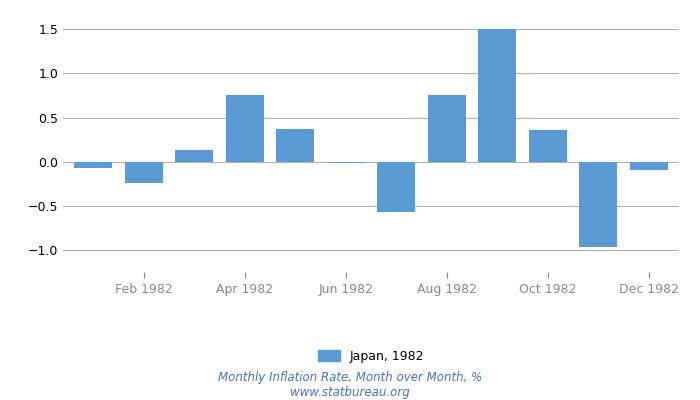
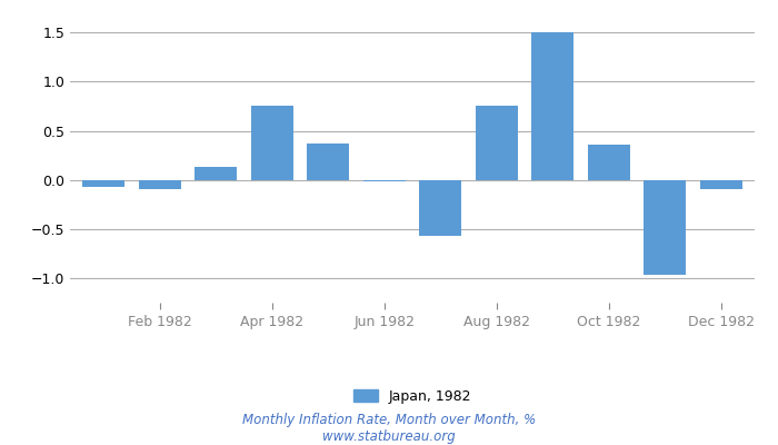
Feb 1982: -0.24 -> -0.09
